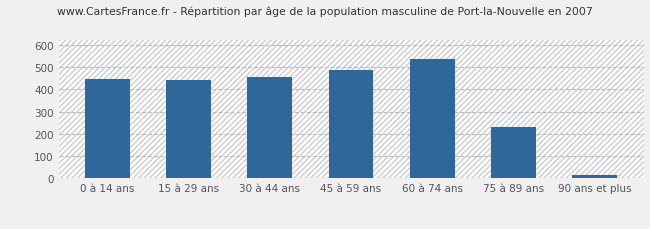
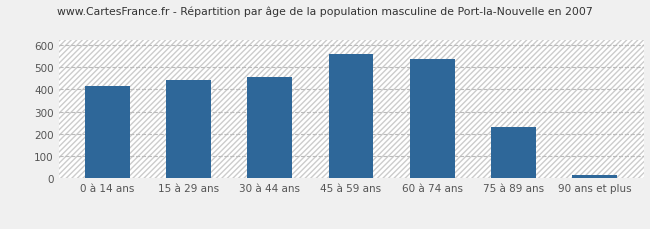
0 à 14 ans: 445 -> 413
45 à 59 ans: 485 -> 560
